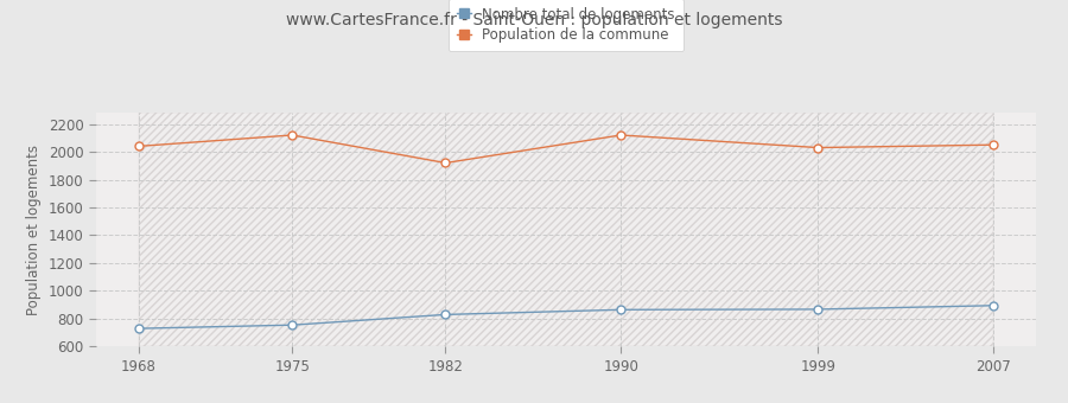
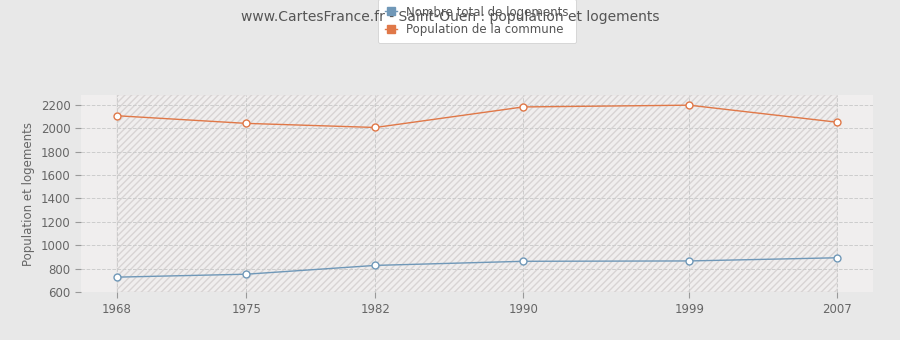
Population de la commune/1968: 2040 -> 2100
Population de la commune/1975: 2120 -> 2040
Population de la commune/1982: 1920 -> 2000
Population de la commune/1990: 2120 -> 2180
Population de la commune/1999: 2030 -> 2200
